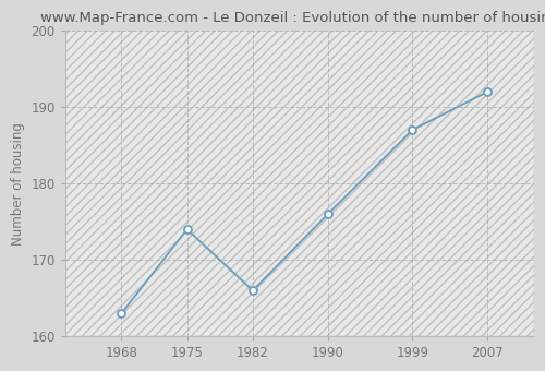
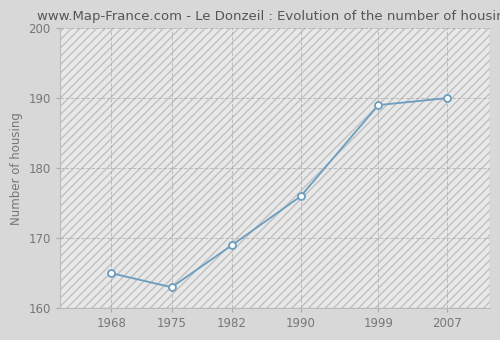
1968: 163 -> 165
1975: 174 -> 163
1982: 166 -> 169
1999: 187 -> 189
2007: 192 -> 190
